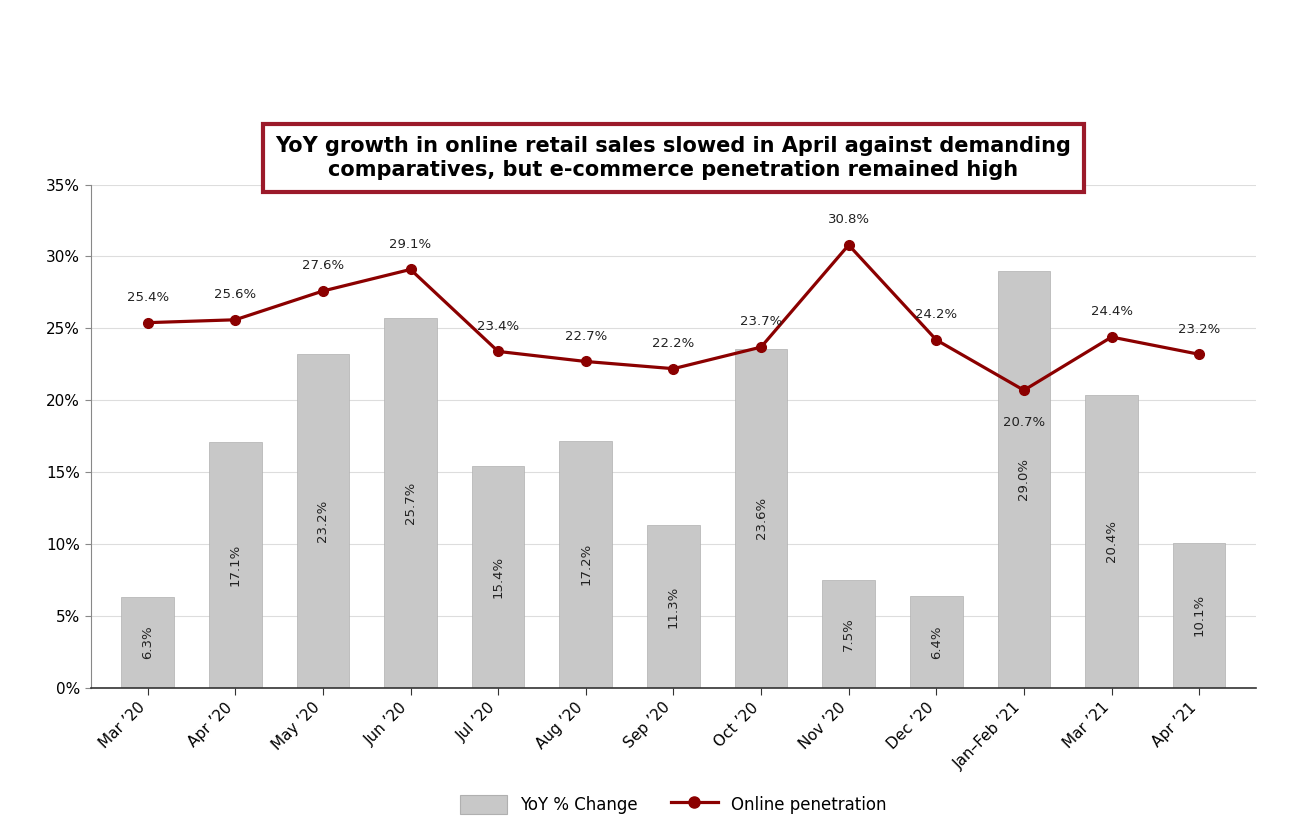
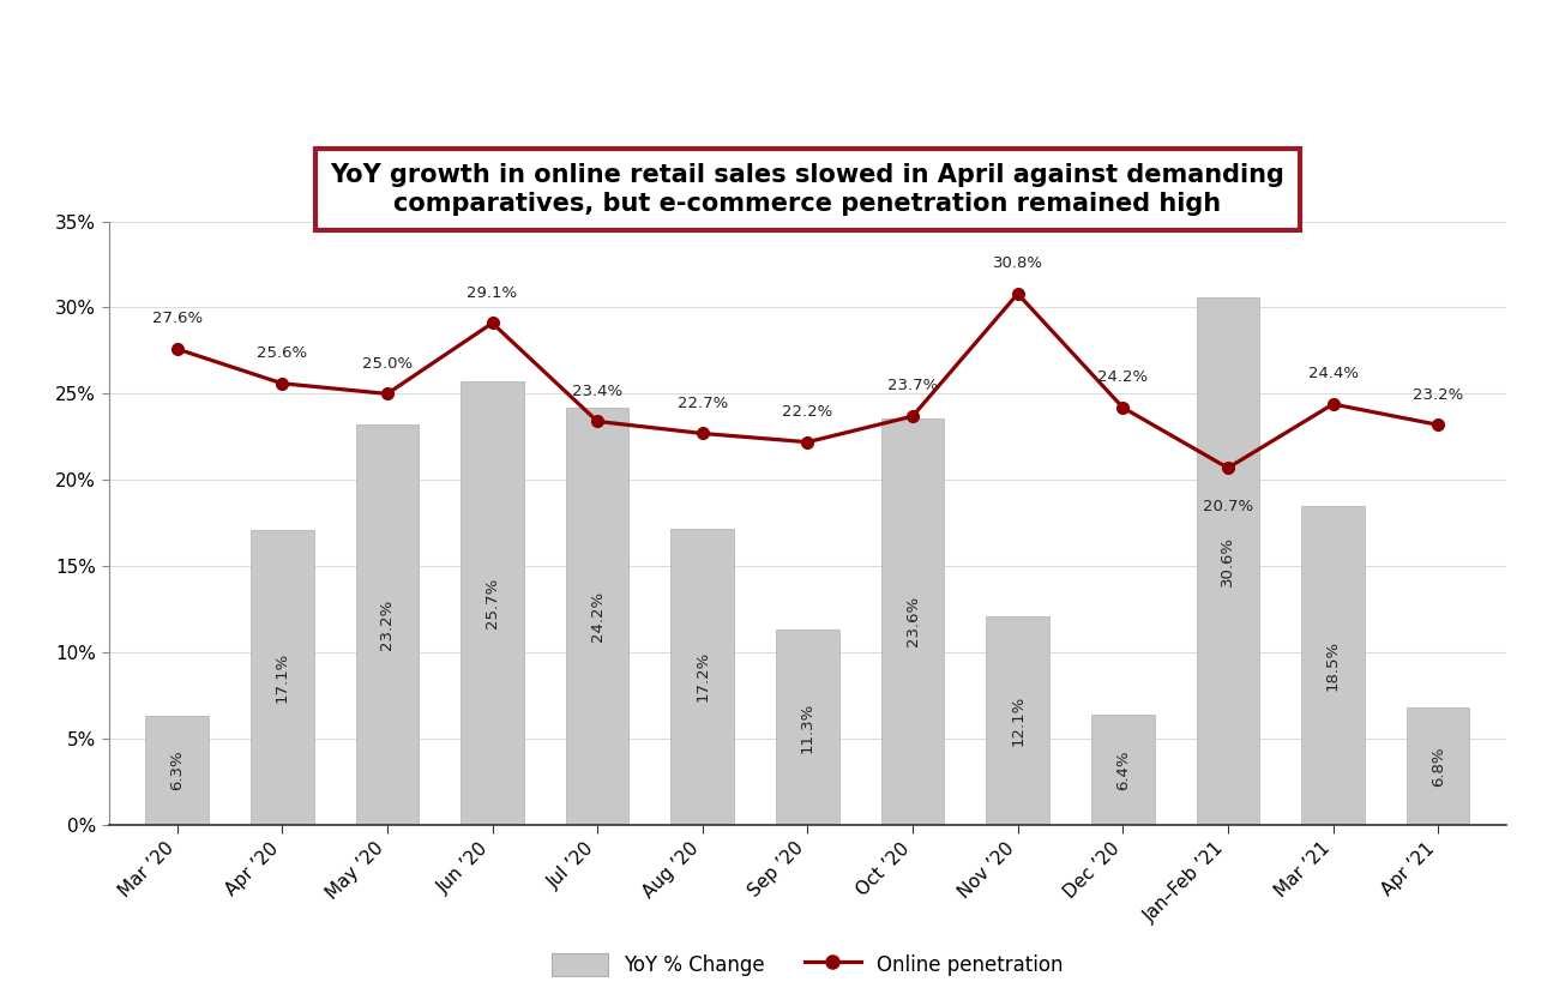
Online penetration/Mar ’20: 25.4% -> 27.6%
Online penetration/May ’20: 27.6% -> 25.0%
YoY % Change/Jul ’20: 15.4% -> 24.2%
YoY % Change/Nov ’20: 7.5% -> 12.1%
YoY % Change/Jan–Feb ’21: 29.0% -> 30.6%
YoY % Change/Mar ’21: 20.4% -> 18.5%
YoY % Change/Apr ’21: 10.1% -> 6.8%
